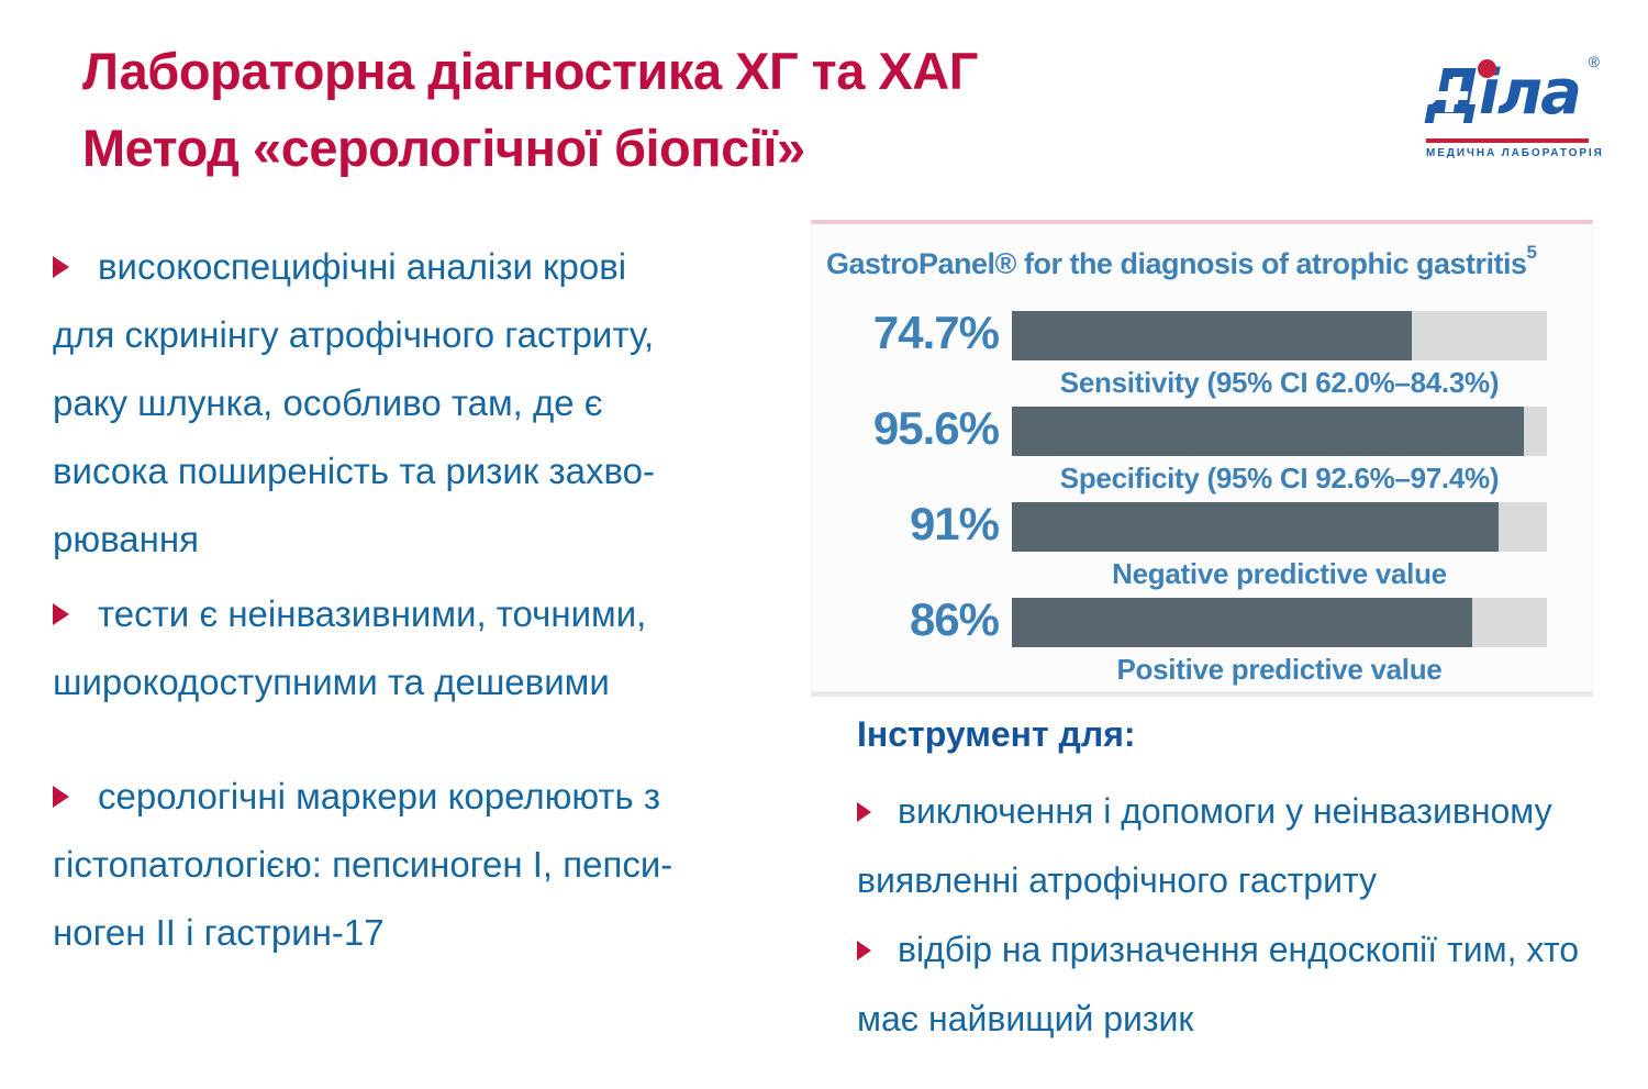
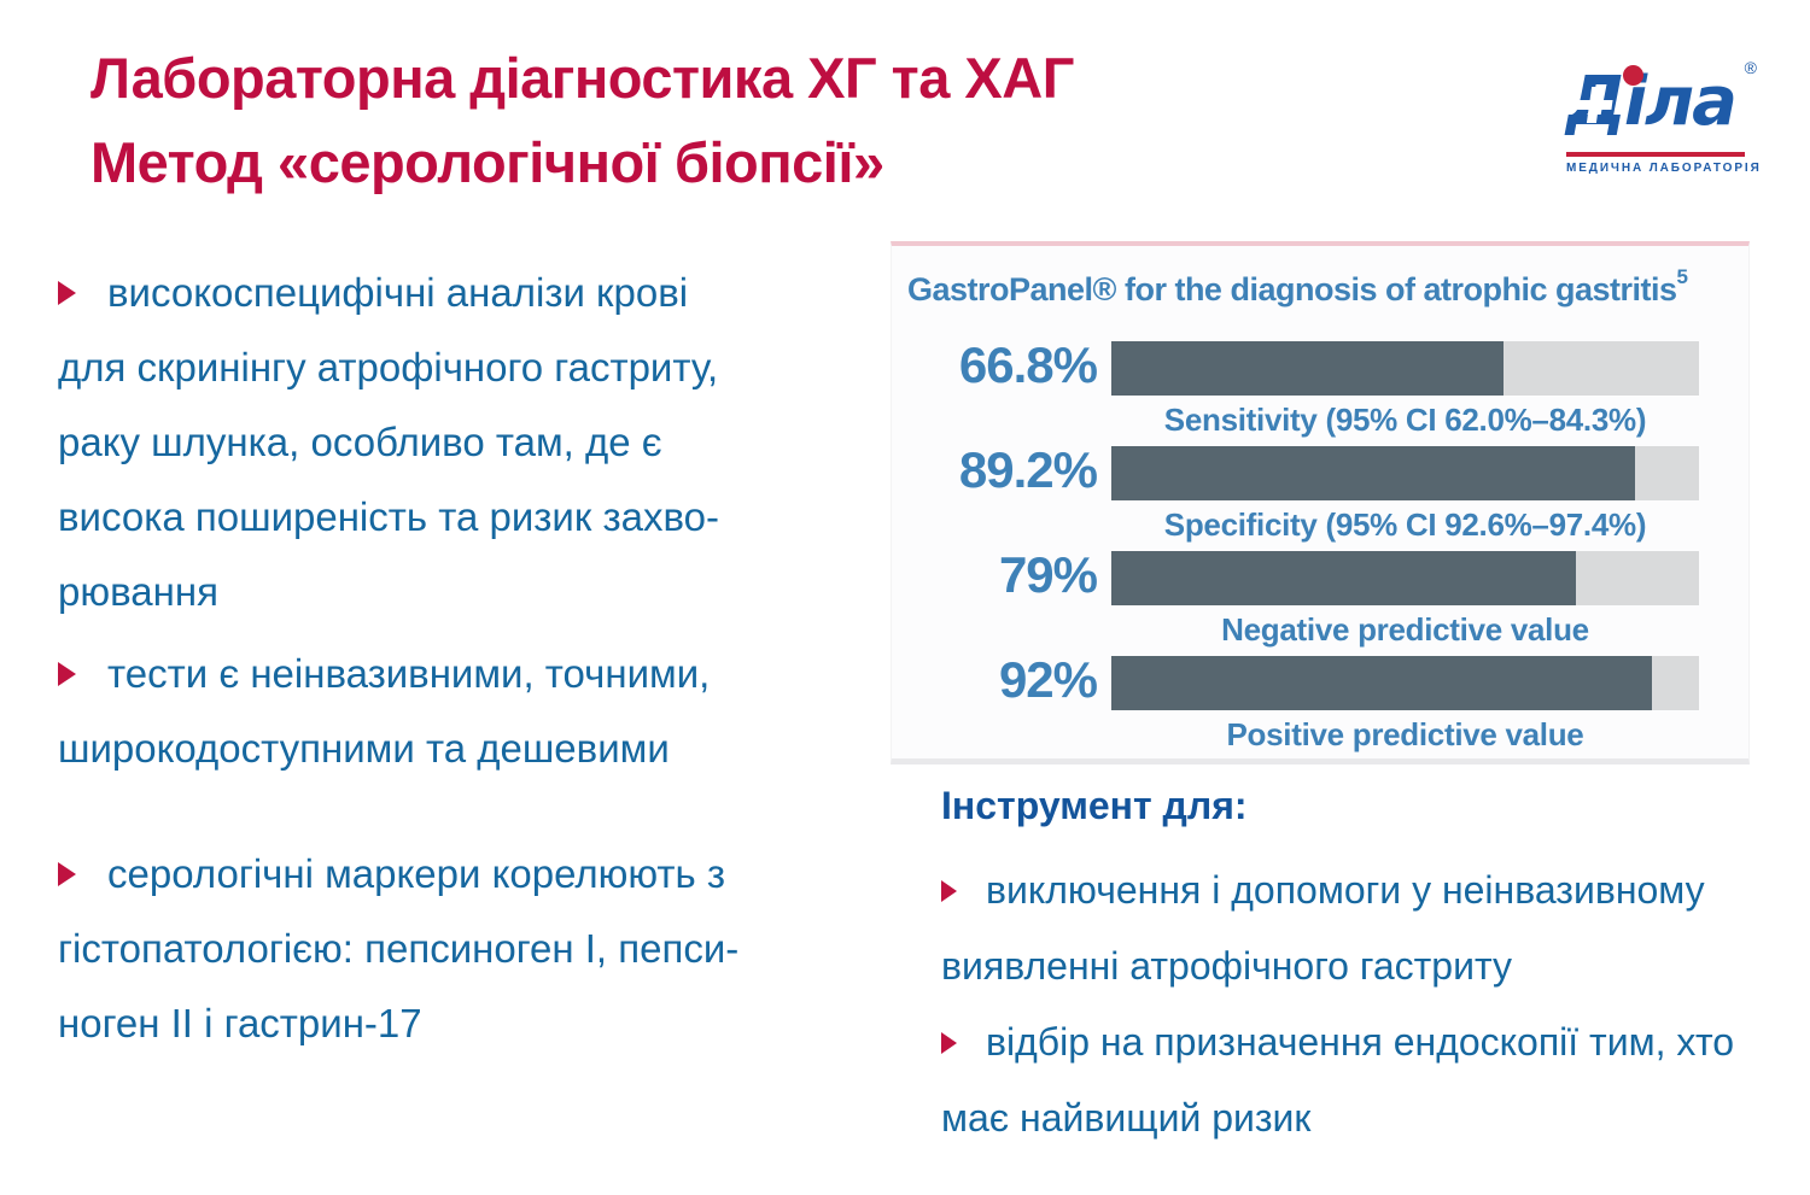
Sensitivity (95% CI 62.0%–84.3%): 74.7% -> 66.8%
Specificity (95% CI 92.6%–97.4%): 95.6% -> 89.2%
Negative predictive value: 91% -> 79%
Positive predictive value: 86% -> 92%
